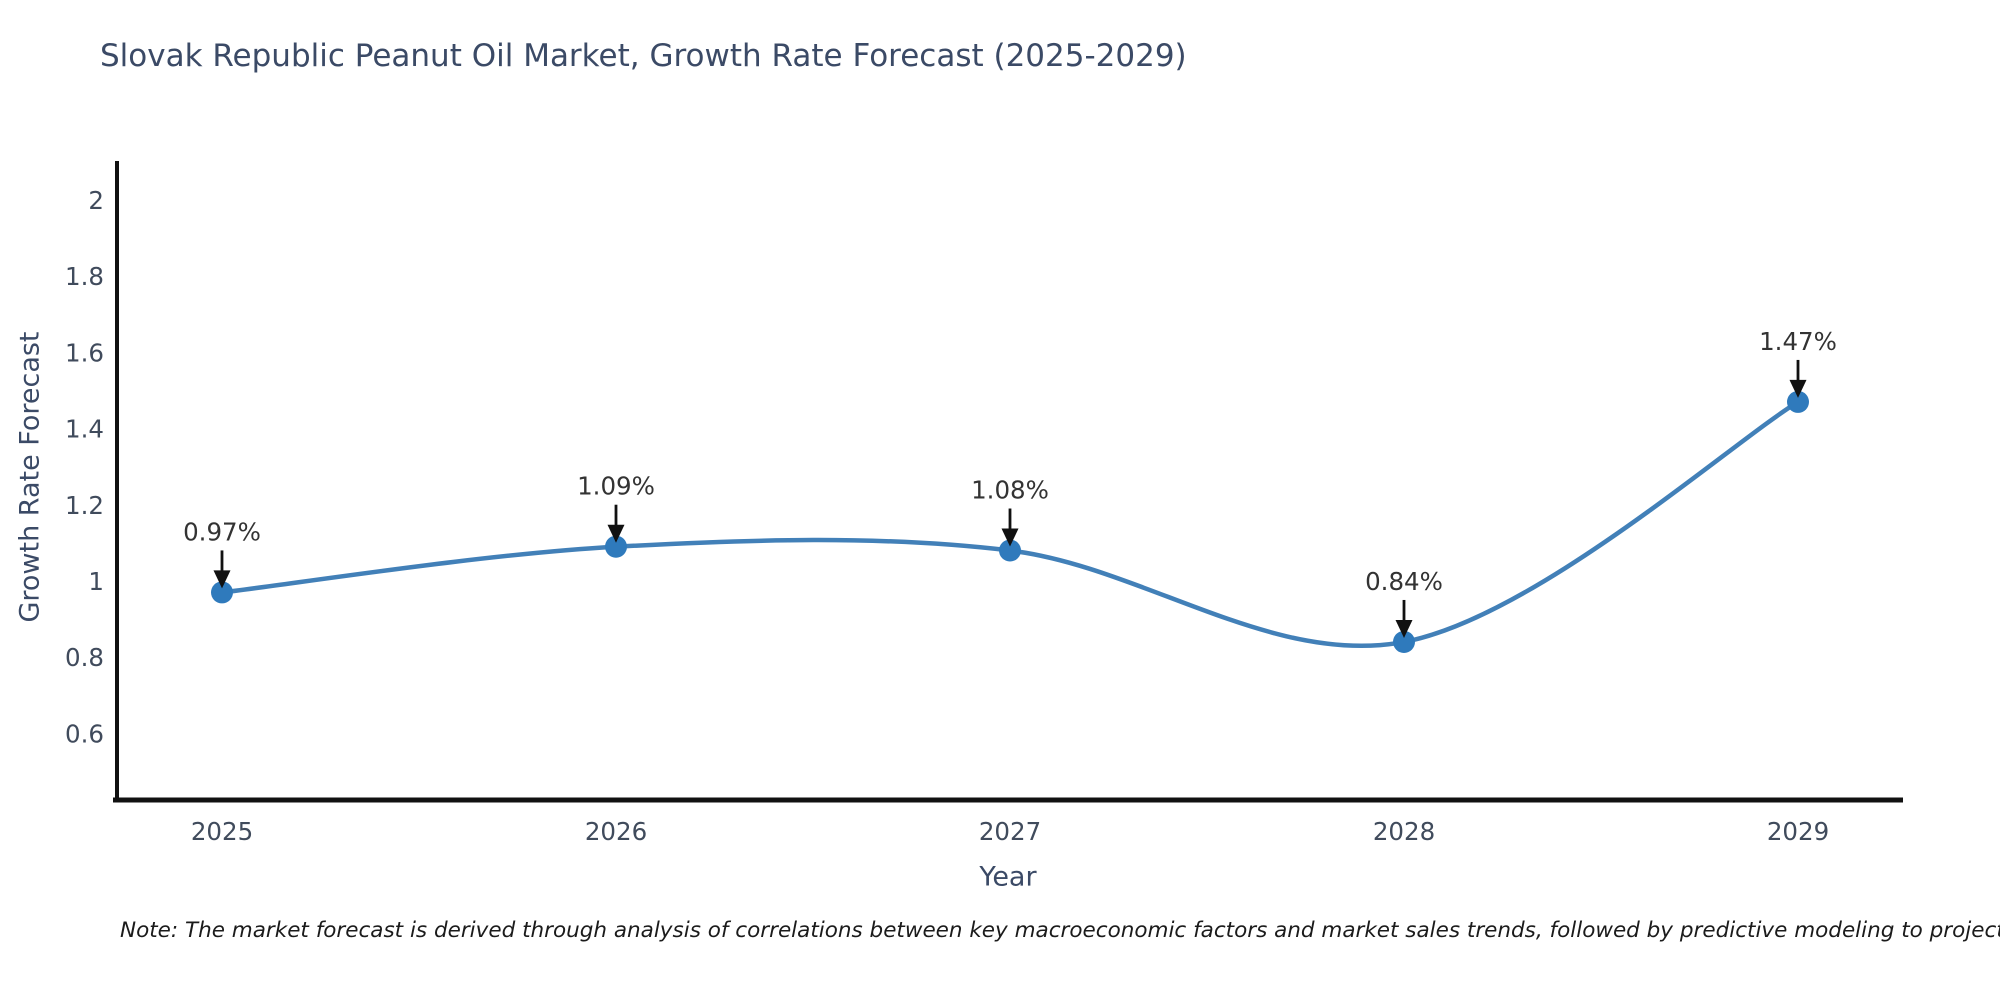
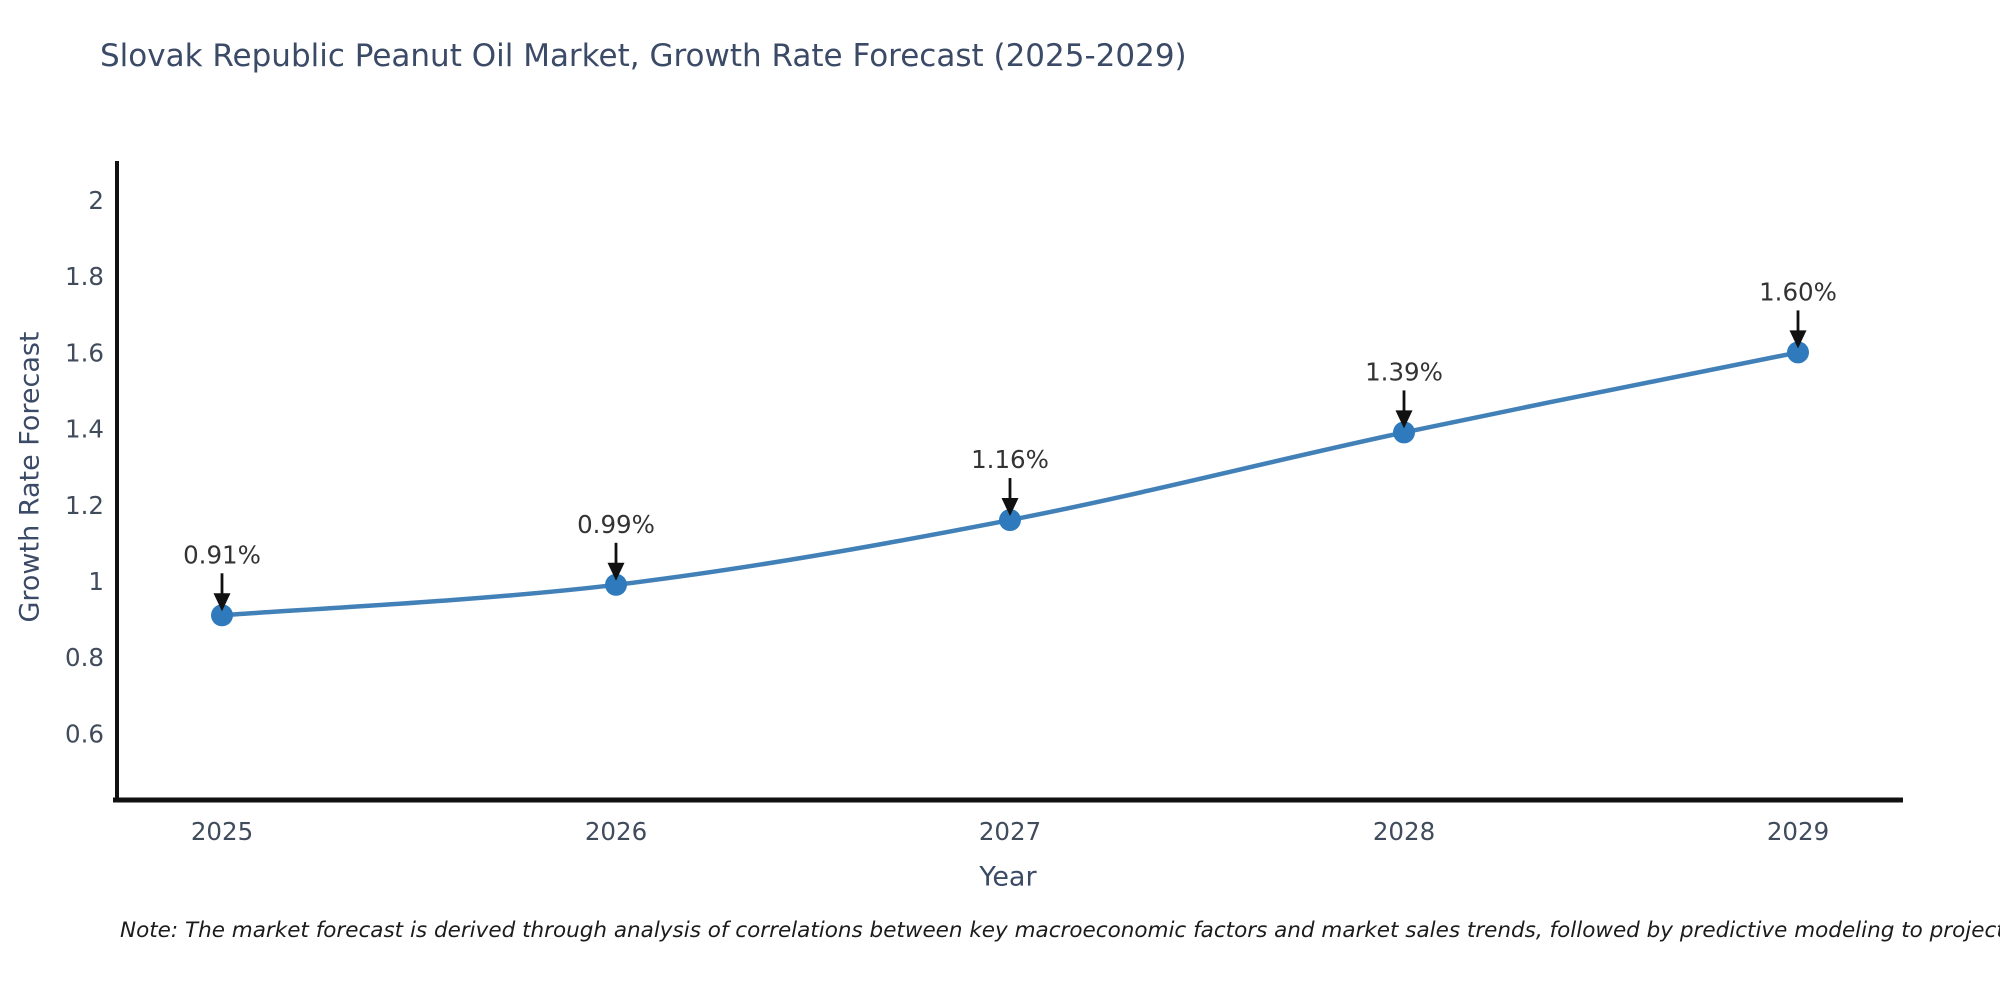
2025: 0.97% -> 0.91%
2026: 1.09% -> 0.99%
2027: 1.08% -> 1.16%
2028: 0.84% -> 1.39%
2029: 1.47% -> 1.60%
